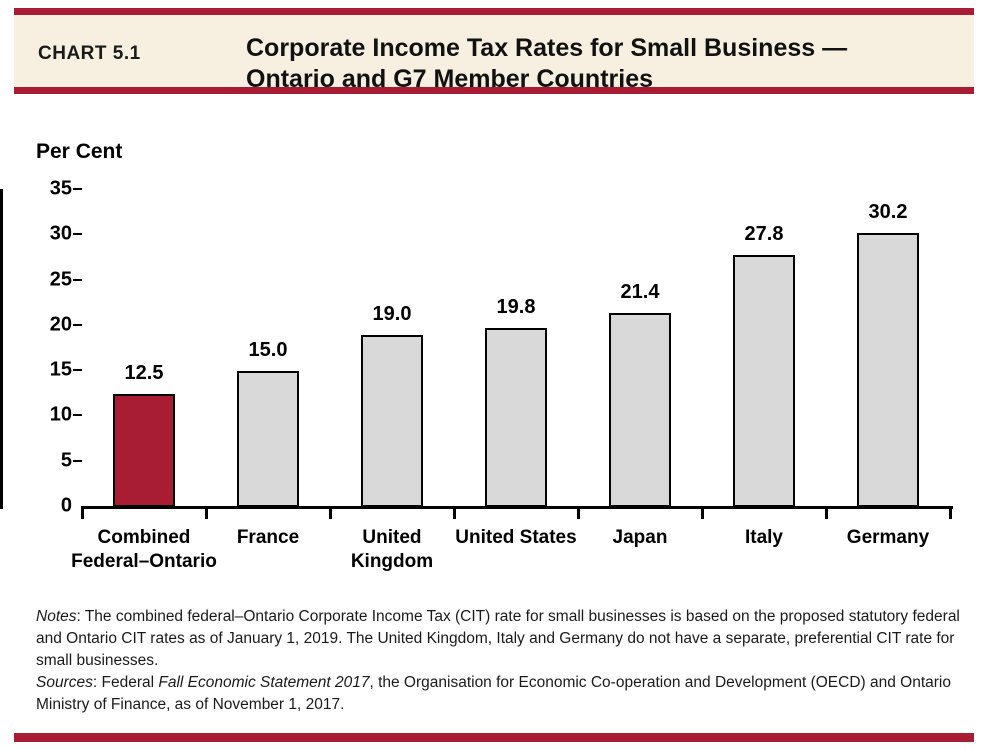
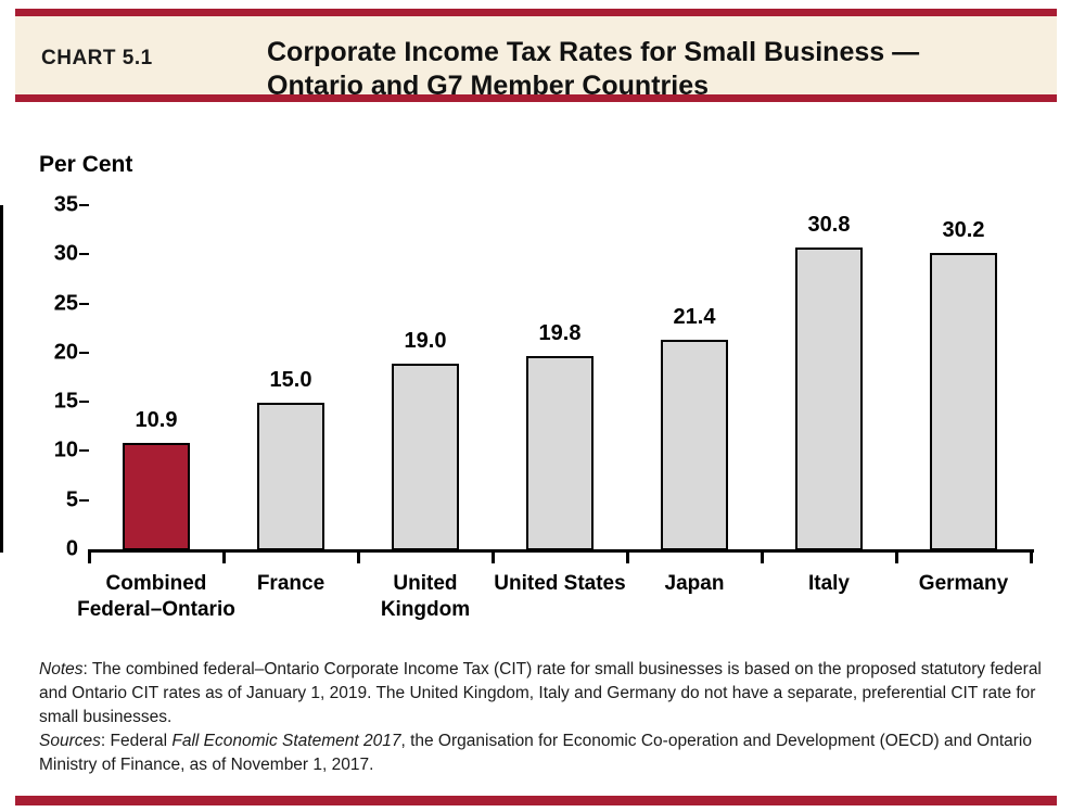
Combined Federal–Ontario: 12.5 -> 10.9
Italy: 27.8 -> 30.8
